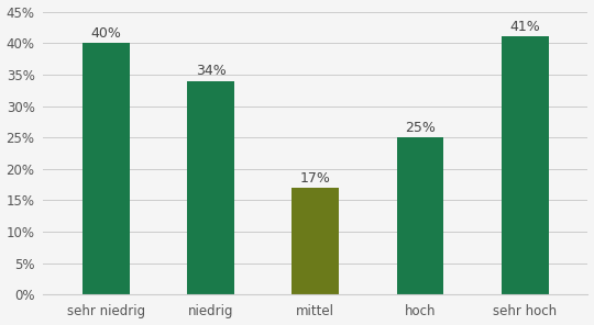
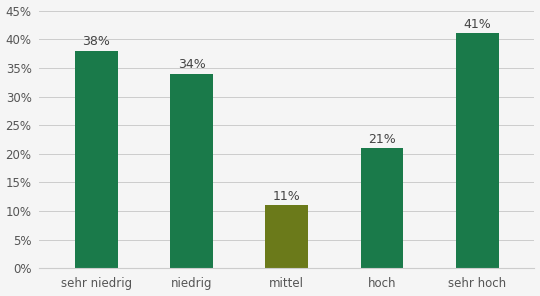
sehr niedrig: 40% -> 38%
mittel: 17% -> 11%
hoch: 25% -> 21%
